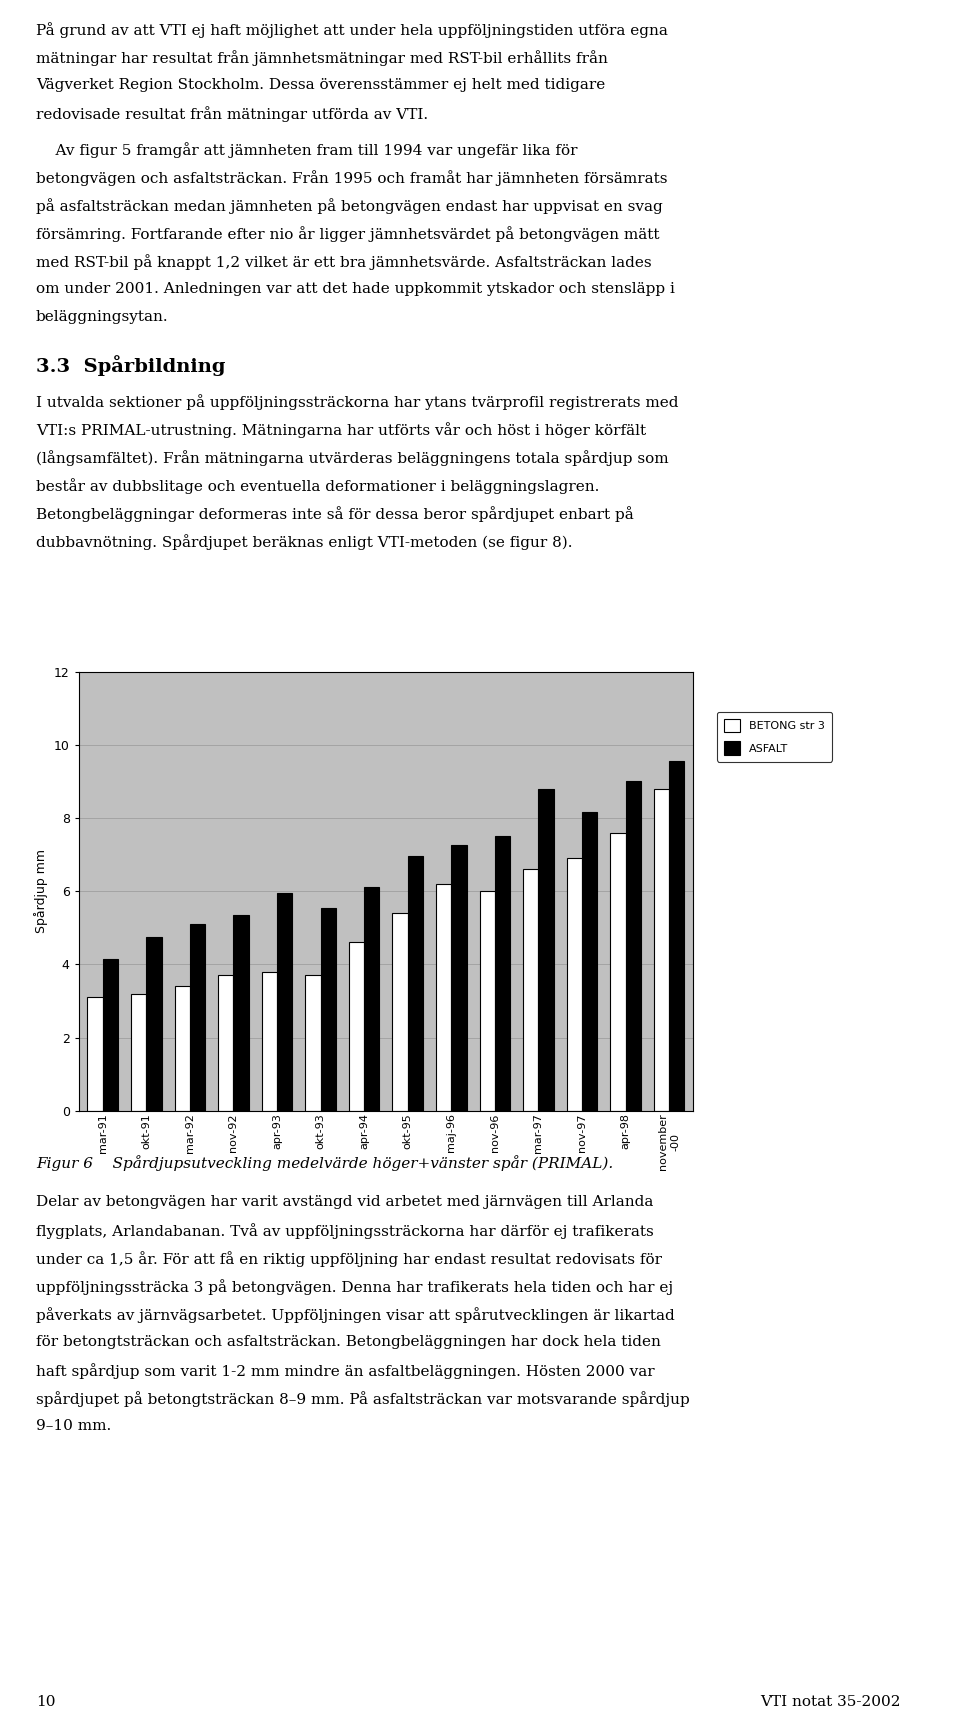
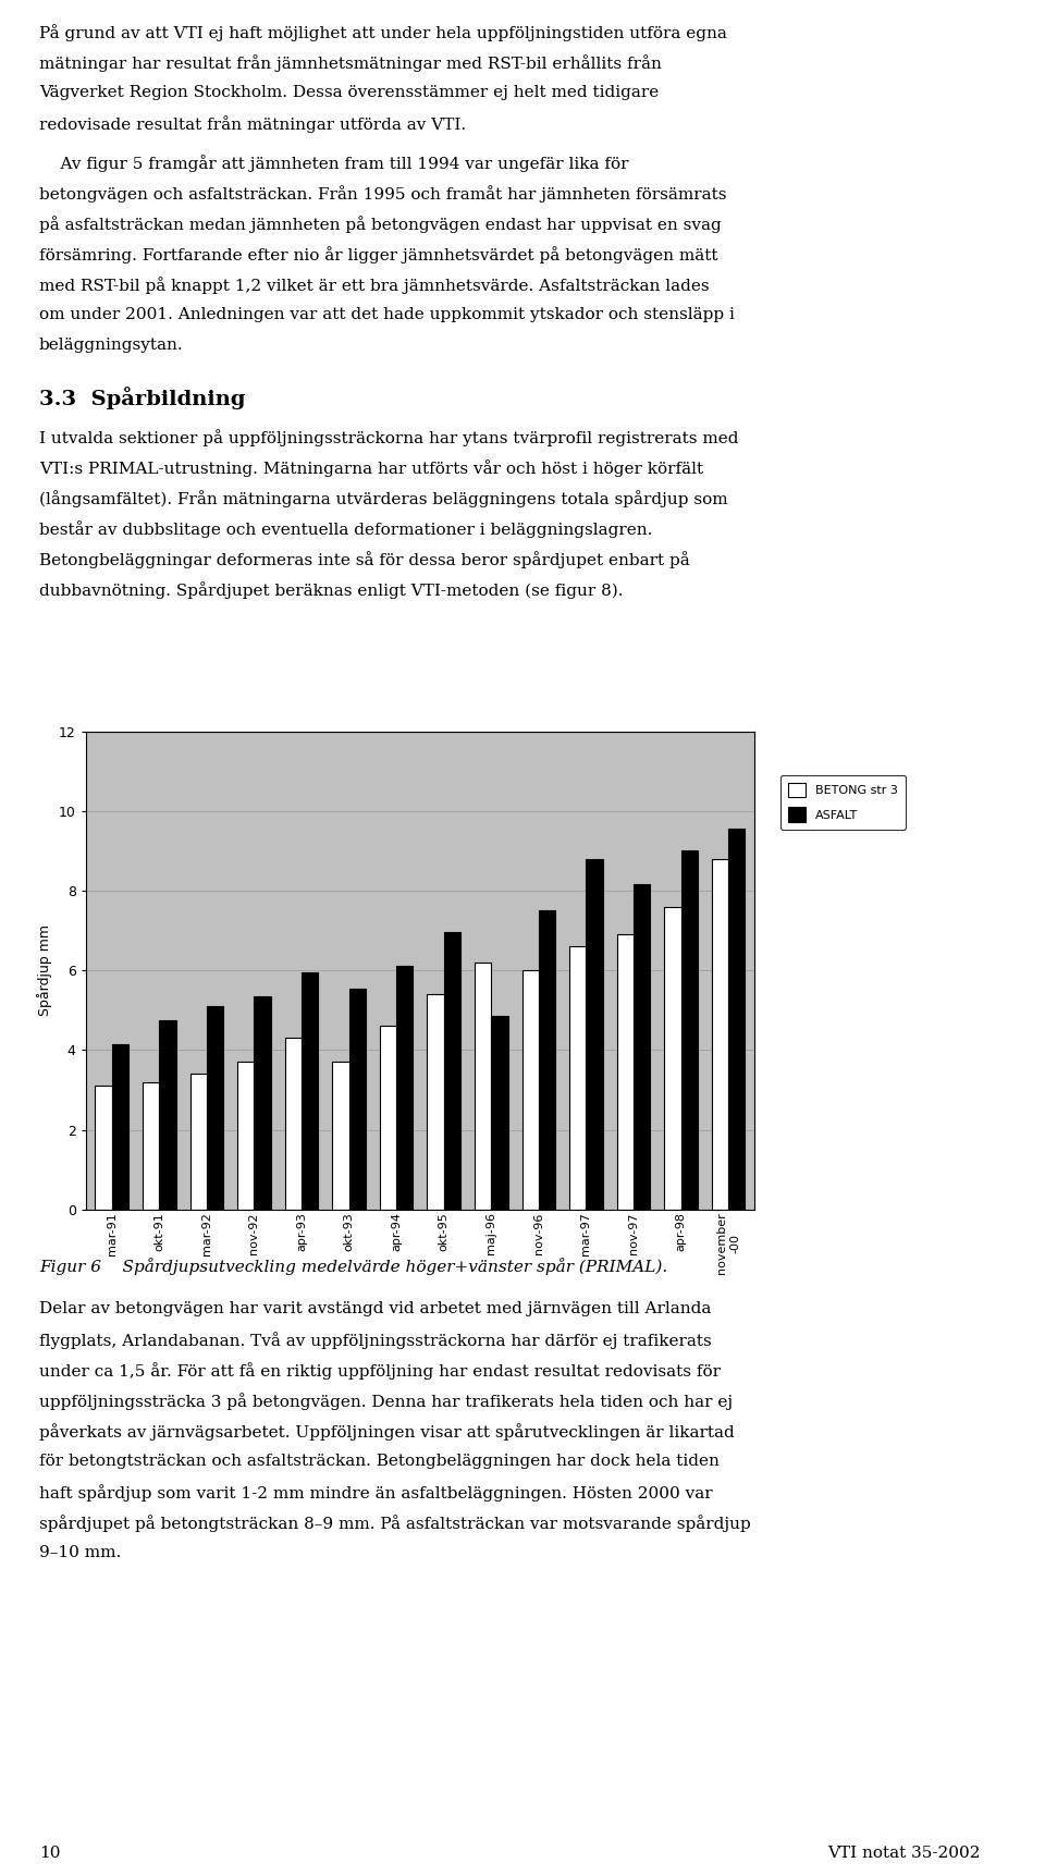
BETONG str 3/apr-93: 3.8 -> 4.3
ASFALT/maj-96: 7.25 -> 4.85
